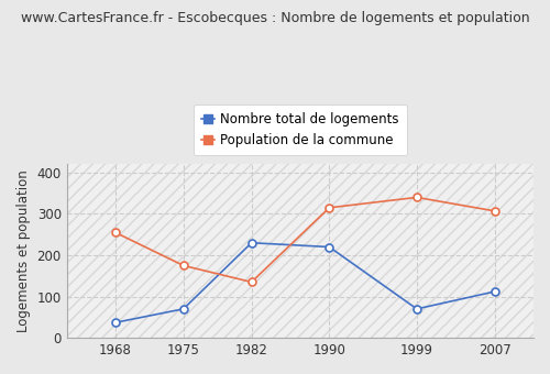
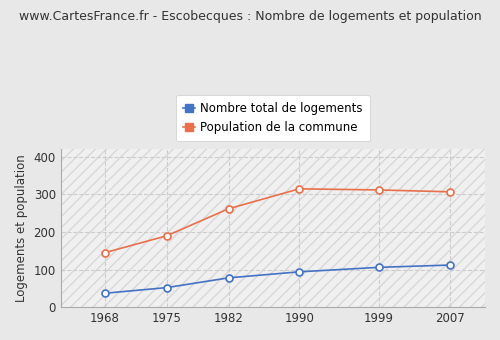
Population de la commune/1968: 255 -> 145
Nombre total de logements/1975: 70 -> 52
Population de la commune/1975: 175 -> 190
Nombre total de logements/1982: 230 -> 78
Population de la commune/1982: 135 -> 262
Nombre total de logements/1990: 220 -> 94
Nombre total de logements/1999: 70 -> 106
Population de la commune/1999: 340 -> 312
